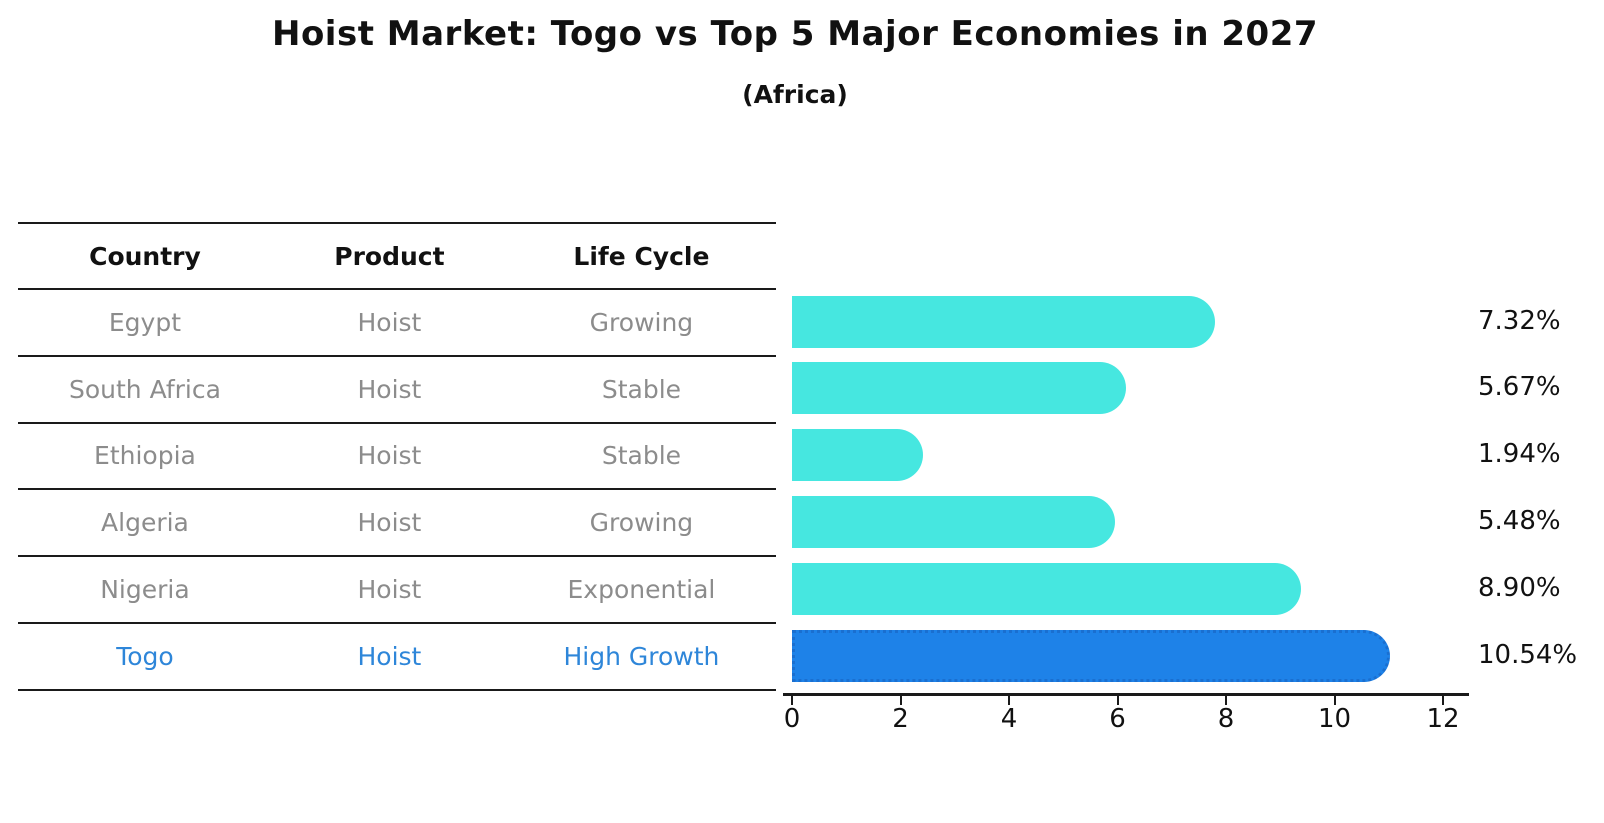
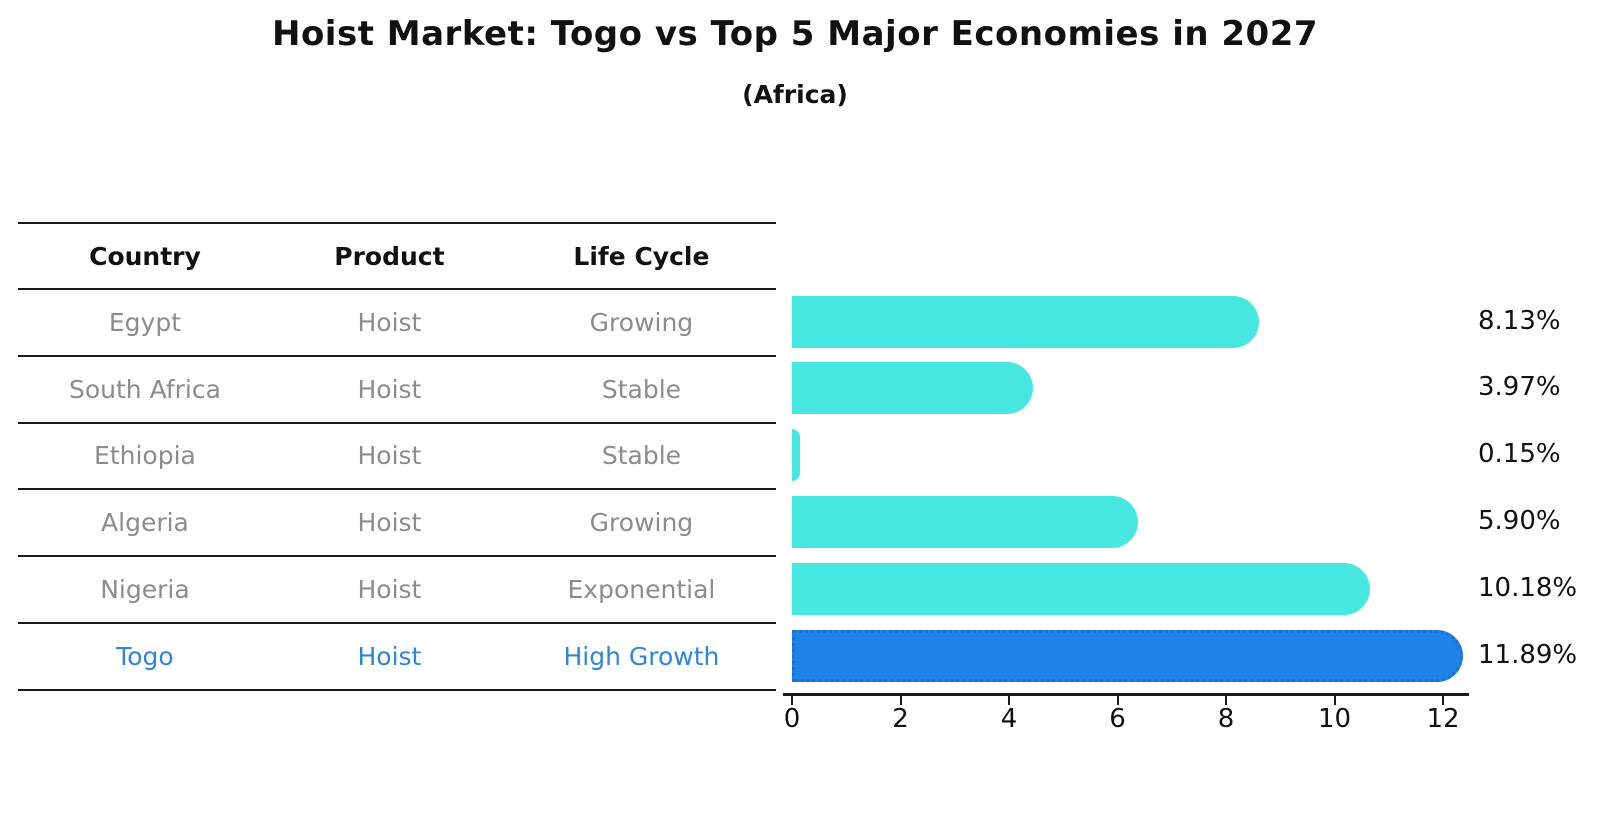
Egypt: 7.32% -> 8.13%
South Africa: 5.67% -> 3.97%
Ethiopia: 1.94% -> 0.15%
Algeria: 5.48% -> 5.90%
Nigeria: 8.90% -> 10.18%
Togo: 10.54% -> 11.89%
